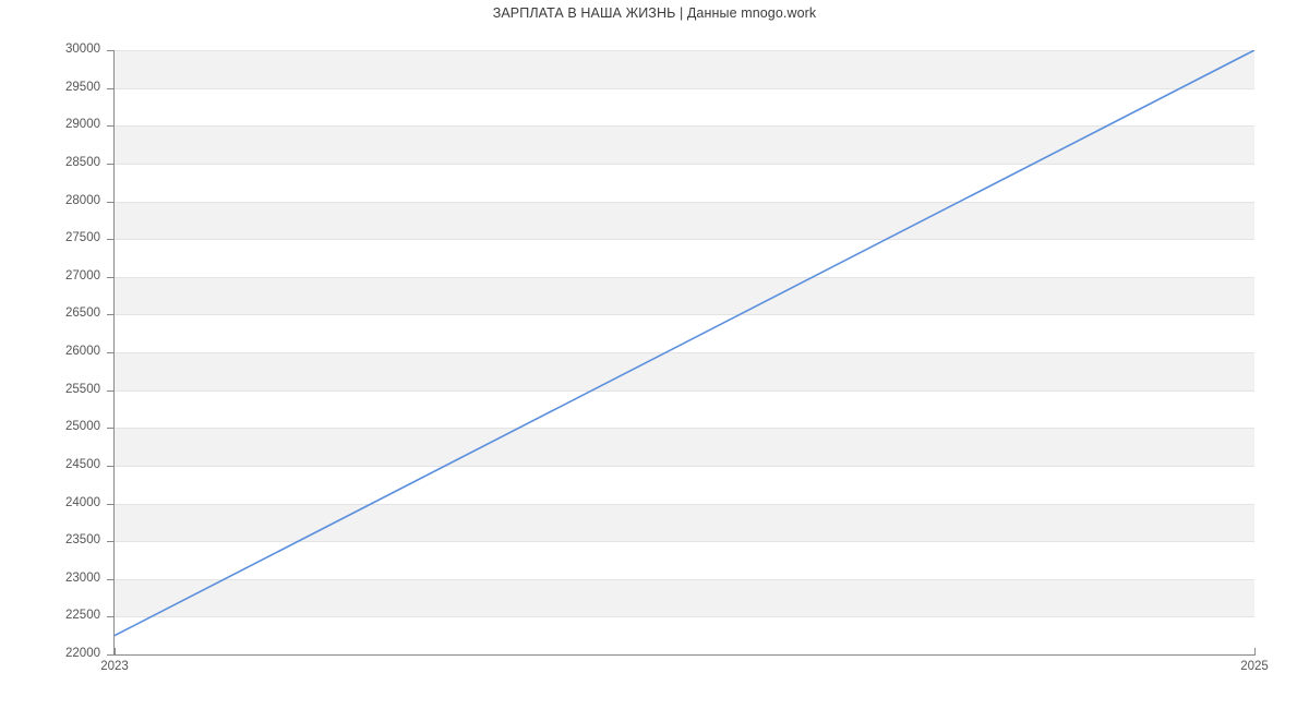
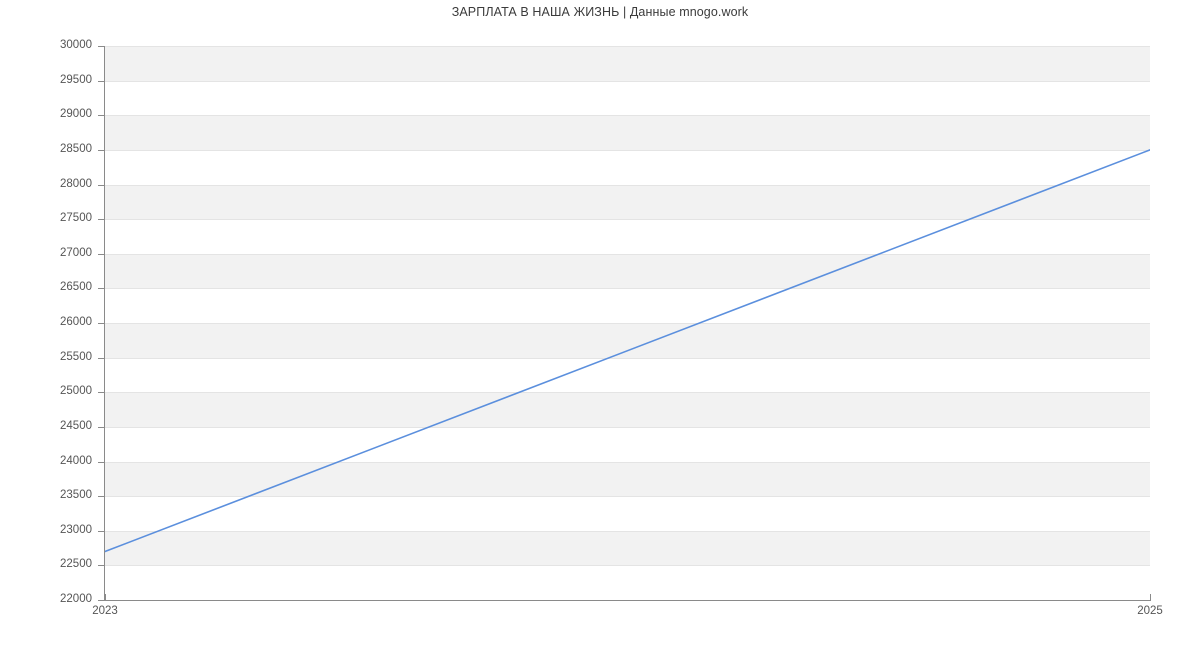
2023: 22200 -> 22700
2025: 30000 -> 28500
